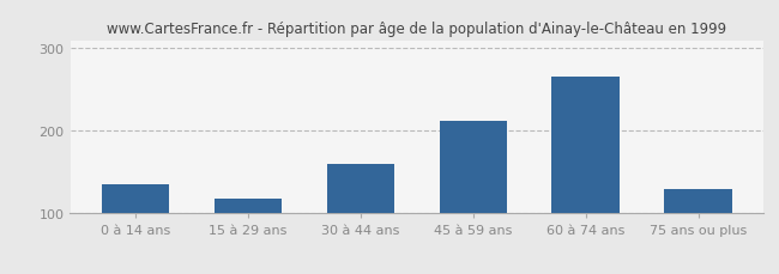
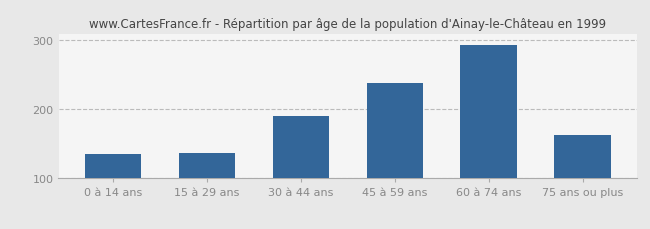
15 à 29 ans: 118 -> 137
30 à 44 ans: 160 -> 191
45 à 59 ans: 212 -> 238
60 à 74 ans: 266 -> 293
75 ans ou plus: 130 -> 163
